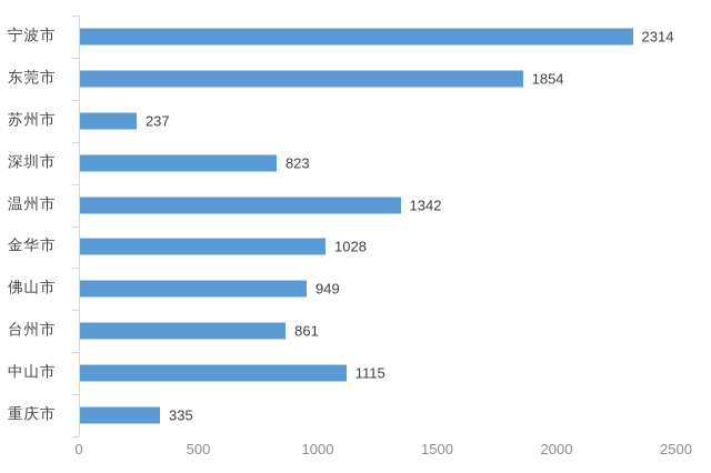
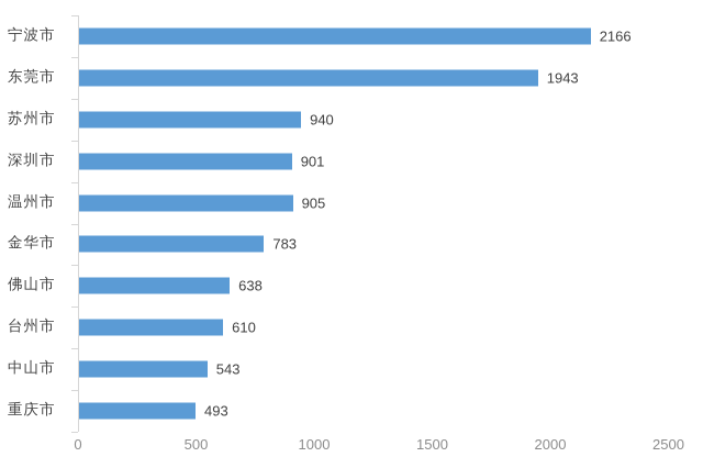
宁波市: 2314 -> 2166
东莞市: 1854 -> 1943
苏州市: 237 -> 940
深圳市: 823 -> 901
温州市: 1342 -> 905
金华市: 1028 -> 783
佛山市: 949 -> 638
台州市: 861 -> 610
中山市: 1115 -> 543
重庆市: 335 -> 493
